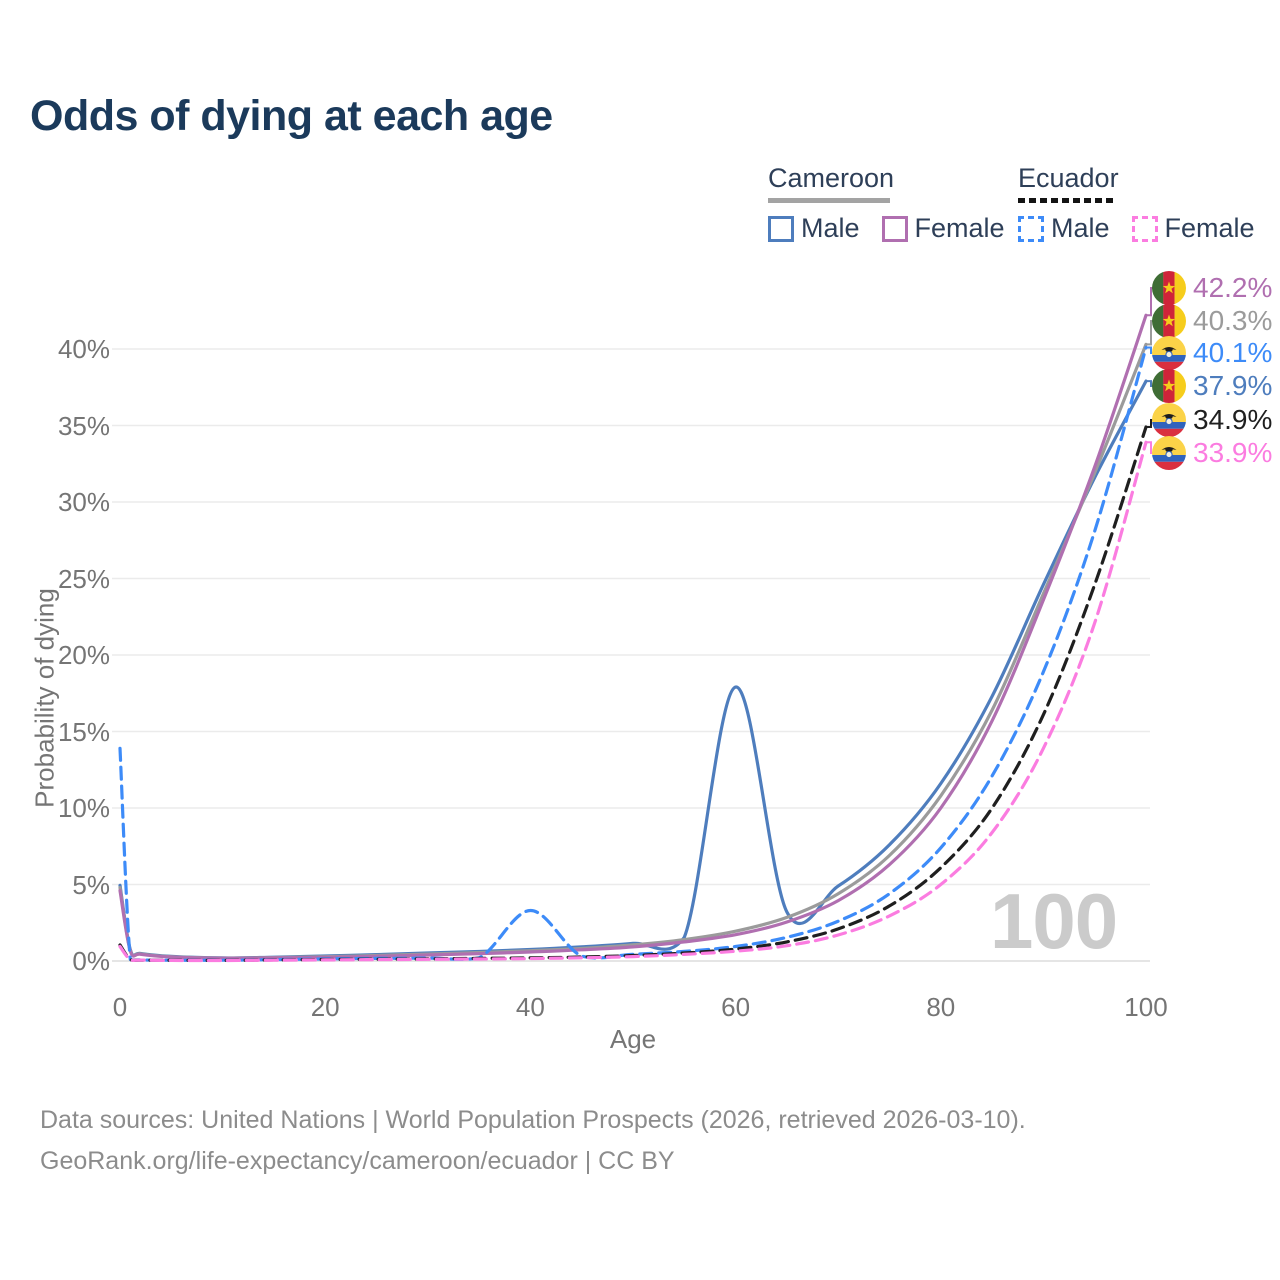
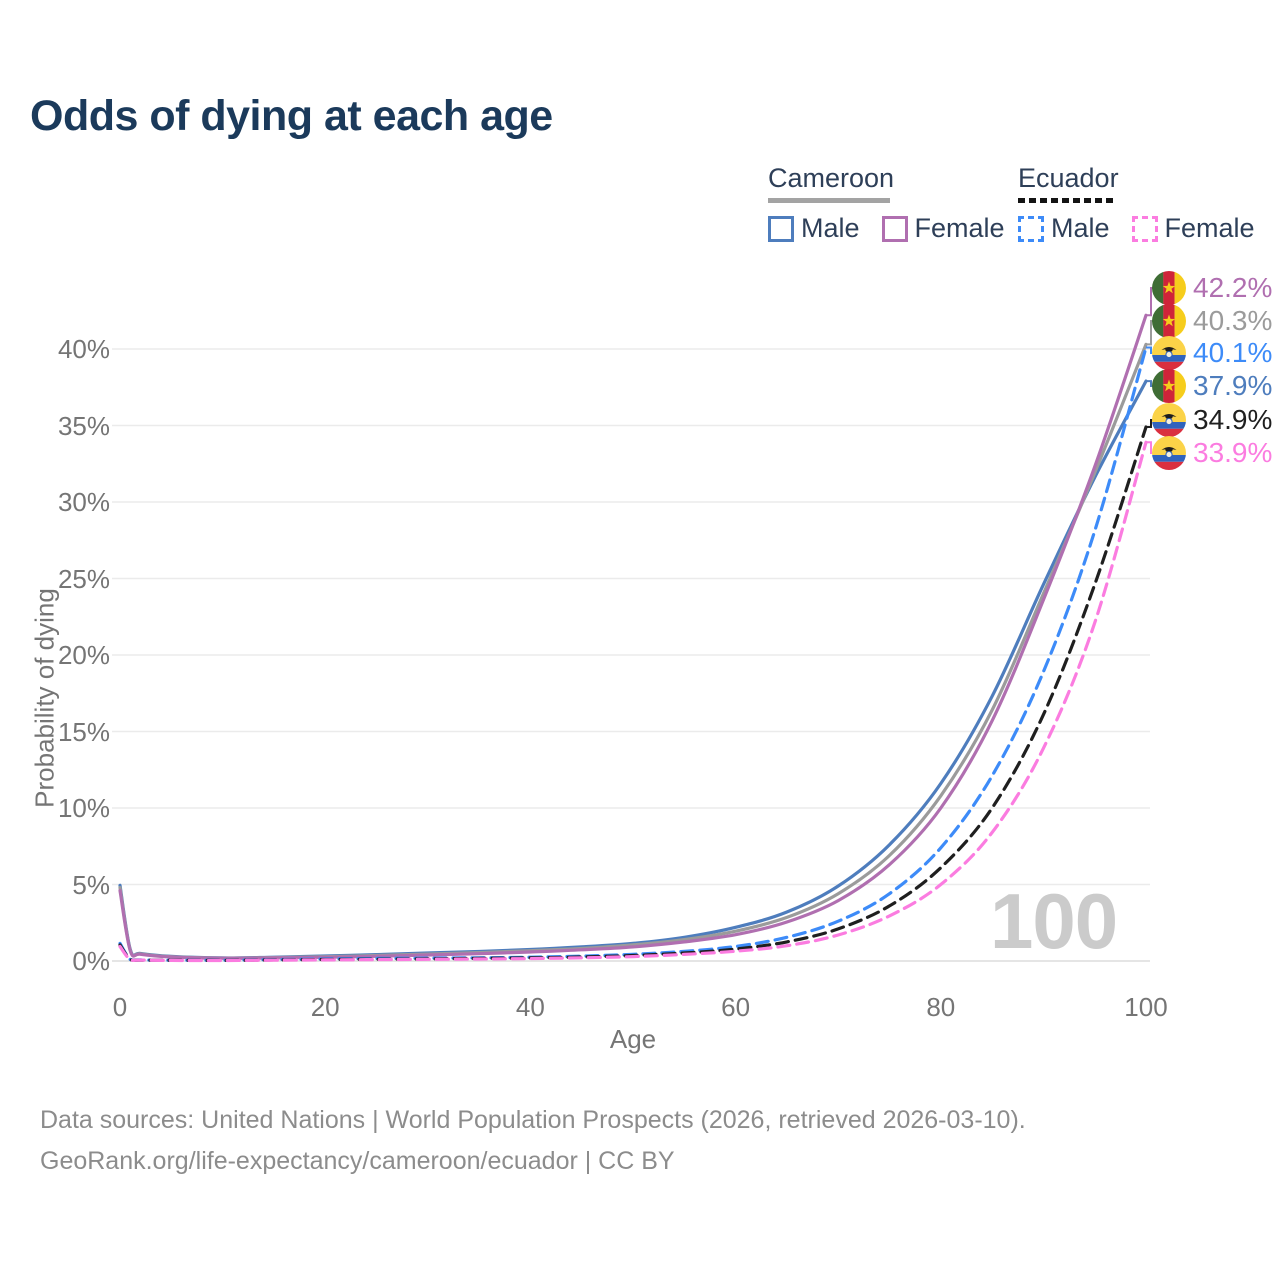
Ecuador Male/0: 13.9% -> 1.1%
Ecuador Male/40: 3.3% -> 0.2%
Cameroon Male/60: 17.9% -> 2.2%
